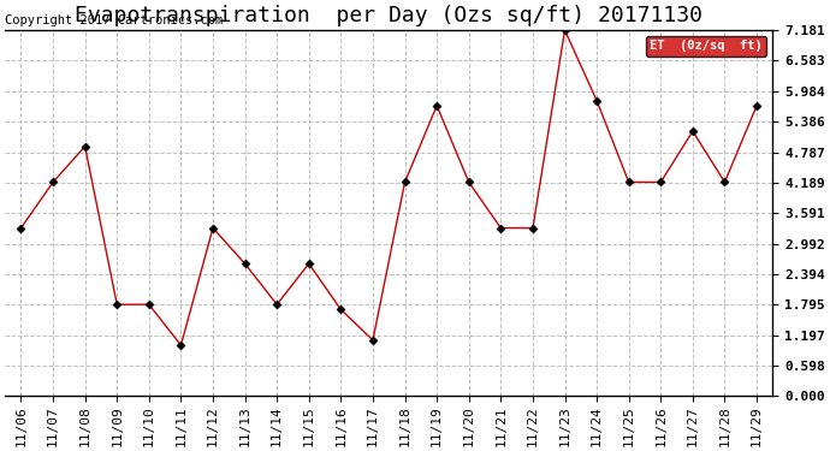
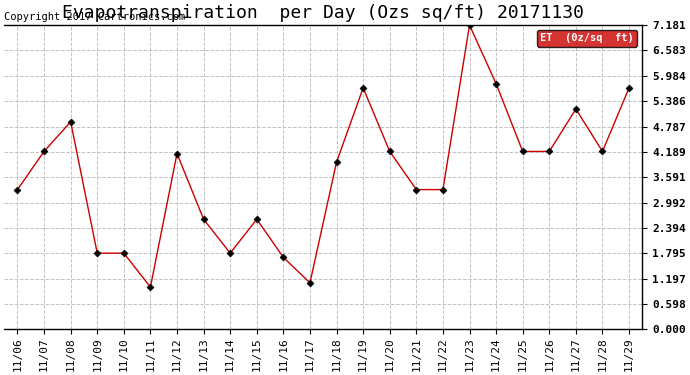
11/12: 3.30 -> 4.15
11/18: 4.20 -> 3.95
